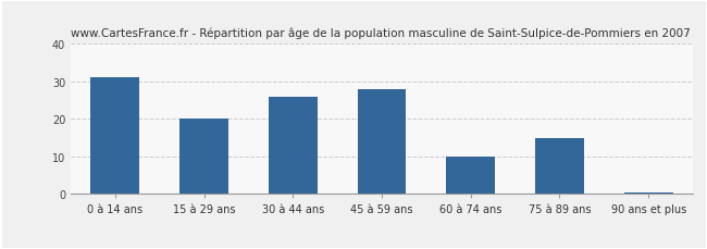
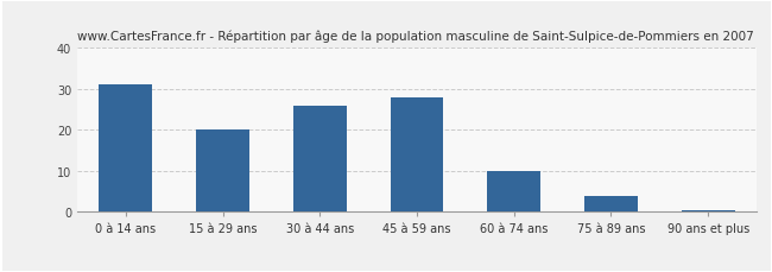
75 à 89 ans: 15.0 -> 4.0
